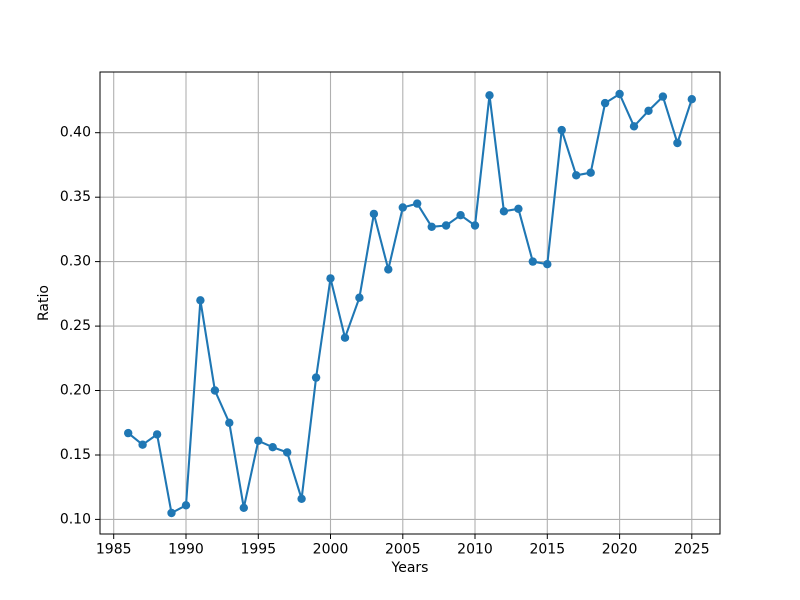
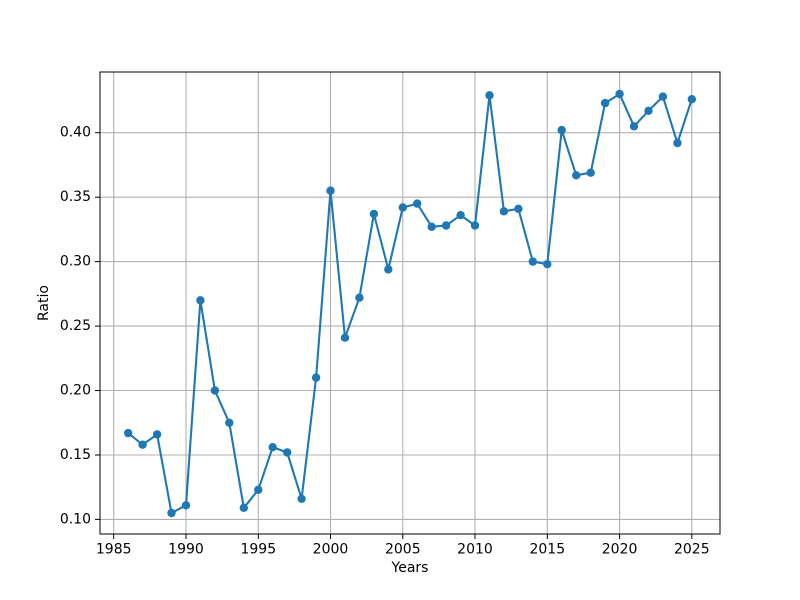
1995: 0.161 -> 0.123
2000: 0.287 -> 0.355
